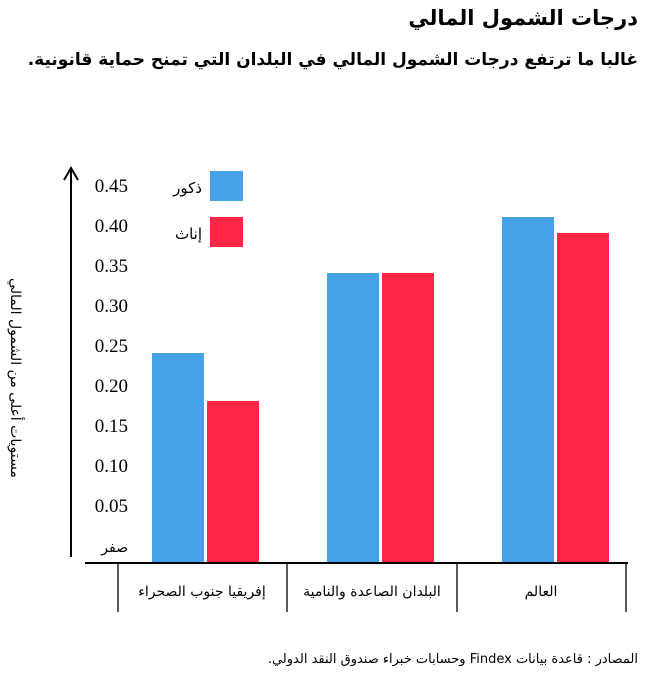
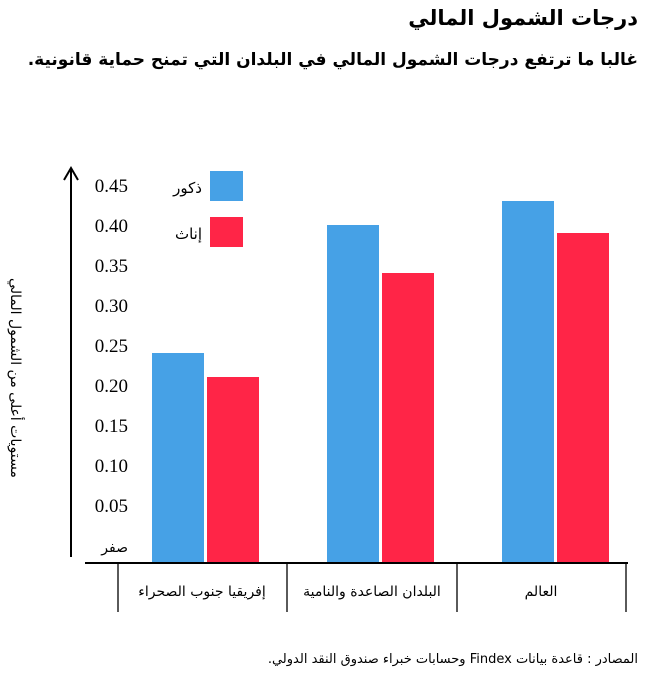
إناث/إفريقيا جنوب الصحراء: 0.18 -> 0.21
ذكور/البلدان الصاعدة والنامية: 0.34 -> 0.40
ذكور/العالم: 0.41 -> 0.43
